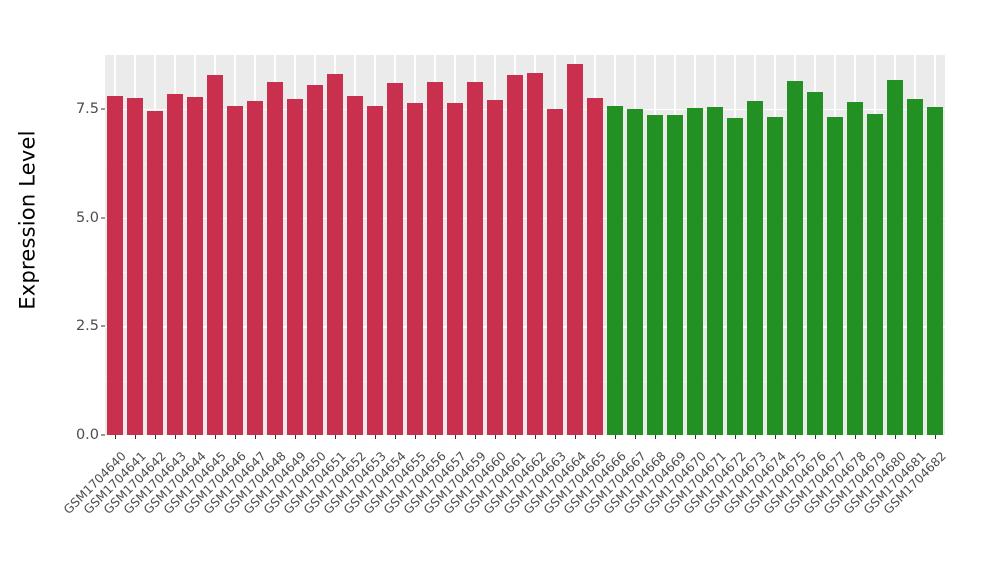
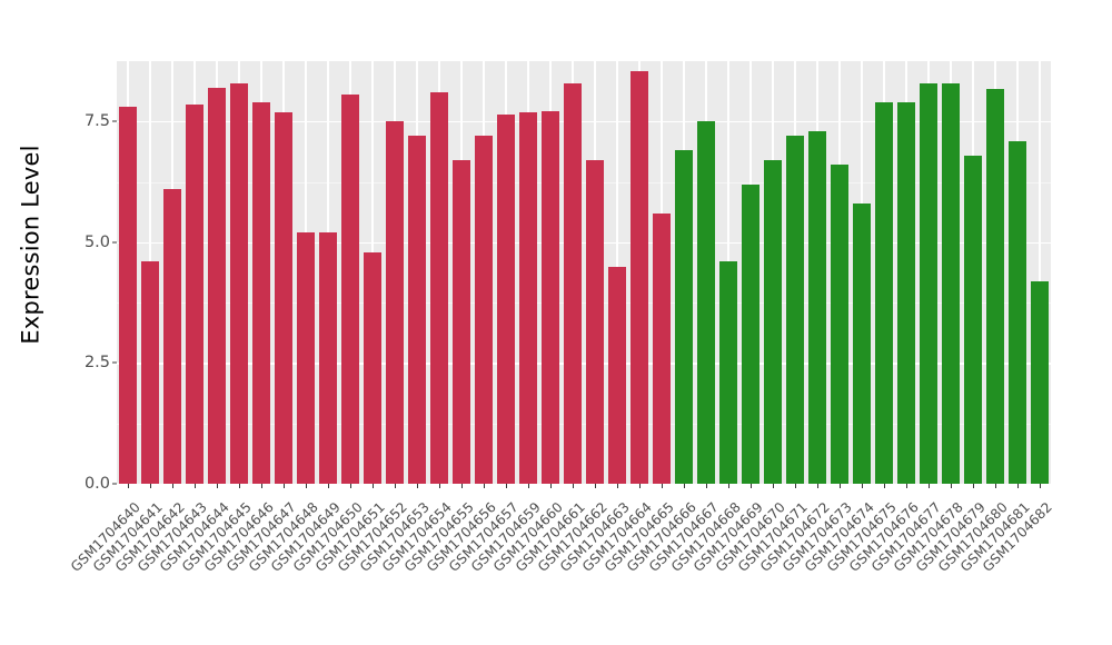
GSM1704641: 7.8 -> 4.6
GSM1704642: 7.5 -> 6.1
GSM1704644: 7.8 -> 8.2
GSM1704646: 7.6 -> 7.9
GSM1704648: 8.1 -> 5.2
GSM1704649: 7.7 -> 5.2
GSM1704651: 8.3 -> 4.8
GSM1704652: 7.8 -> 7.5
GSM1704653: 7.6 -> 7.2
GSM1704655: 7.7 -> 6.7
GSM1704656: 8.1 -> 7.2
GSM1704659: 8.1 -> 7.7
GSM1704662: 8.3 -> 6.7
GSM1704663: 7.5 -> 4.5
GSM1704665: 7.8 -> 5.6
GSM1704666: 7.6 -> 6.9
GSM1704668: 7.4 -> 4.6
GSM1704669: 7.4 -> 6.2
GSM1704670: 7.5 -> 6.7
GSM1704671: 7.6 -> 7.2
GSM1704673: 7.7 -> 6.6
GSM1704674: 7.3 -> 5.8
GSM1704675: 8.2 -> 7.9
GSM1704677: 7.3 -> 8.3
GSM1704678: 7.7 -> 8.3
GSM1704679: 7.4 -> 6.8
GSM1704681: 7.7 -> 7.1
GSM1704682: 7.5 -> 4.2
